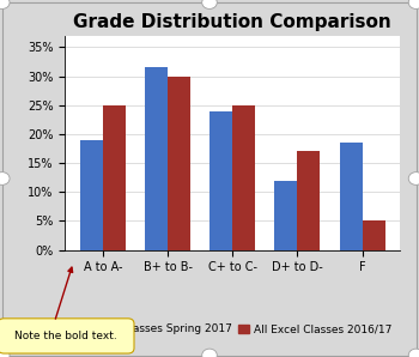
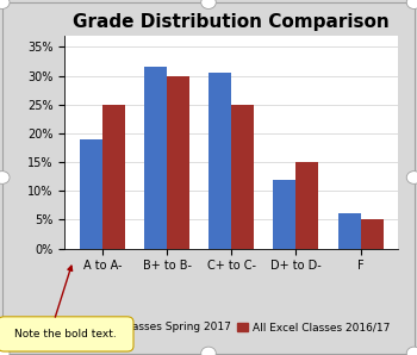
Excel Classes Spring 2017/C+ to C-: 24.0% -> 30.5%
All Excel Classes 2016/17/D+ to D-: 17% -> 15%
Excel Classes Spring 2017/F: 18.5% -> 6.2%
